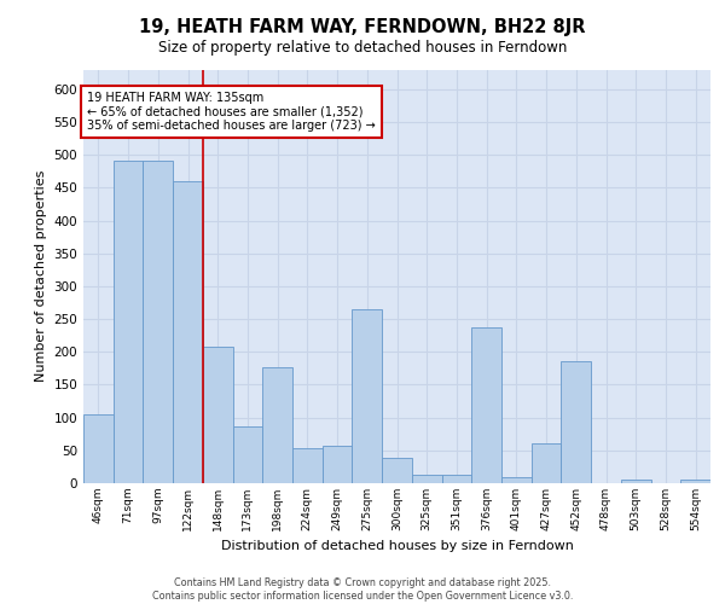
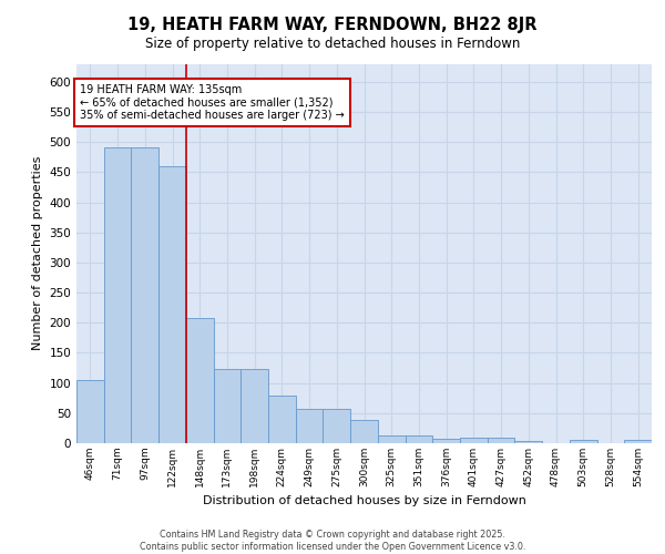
173sqm: 86 -> 123
198sqm: 176 -> 123
224sqm: 54 -> 80
275sqm: 264 -> 57
376sqm: 238 -> 8
427sqm: 60 -> 10
452sqm: 186 -> 4
